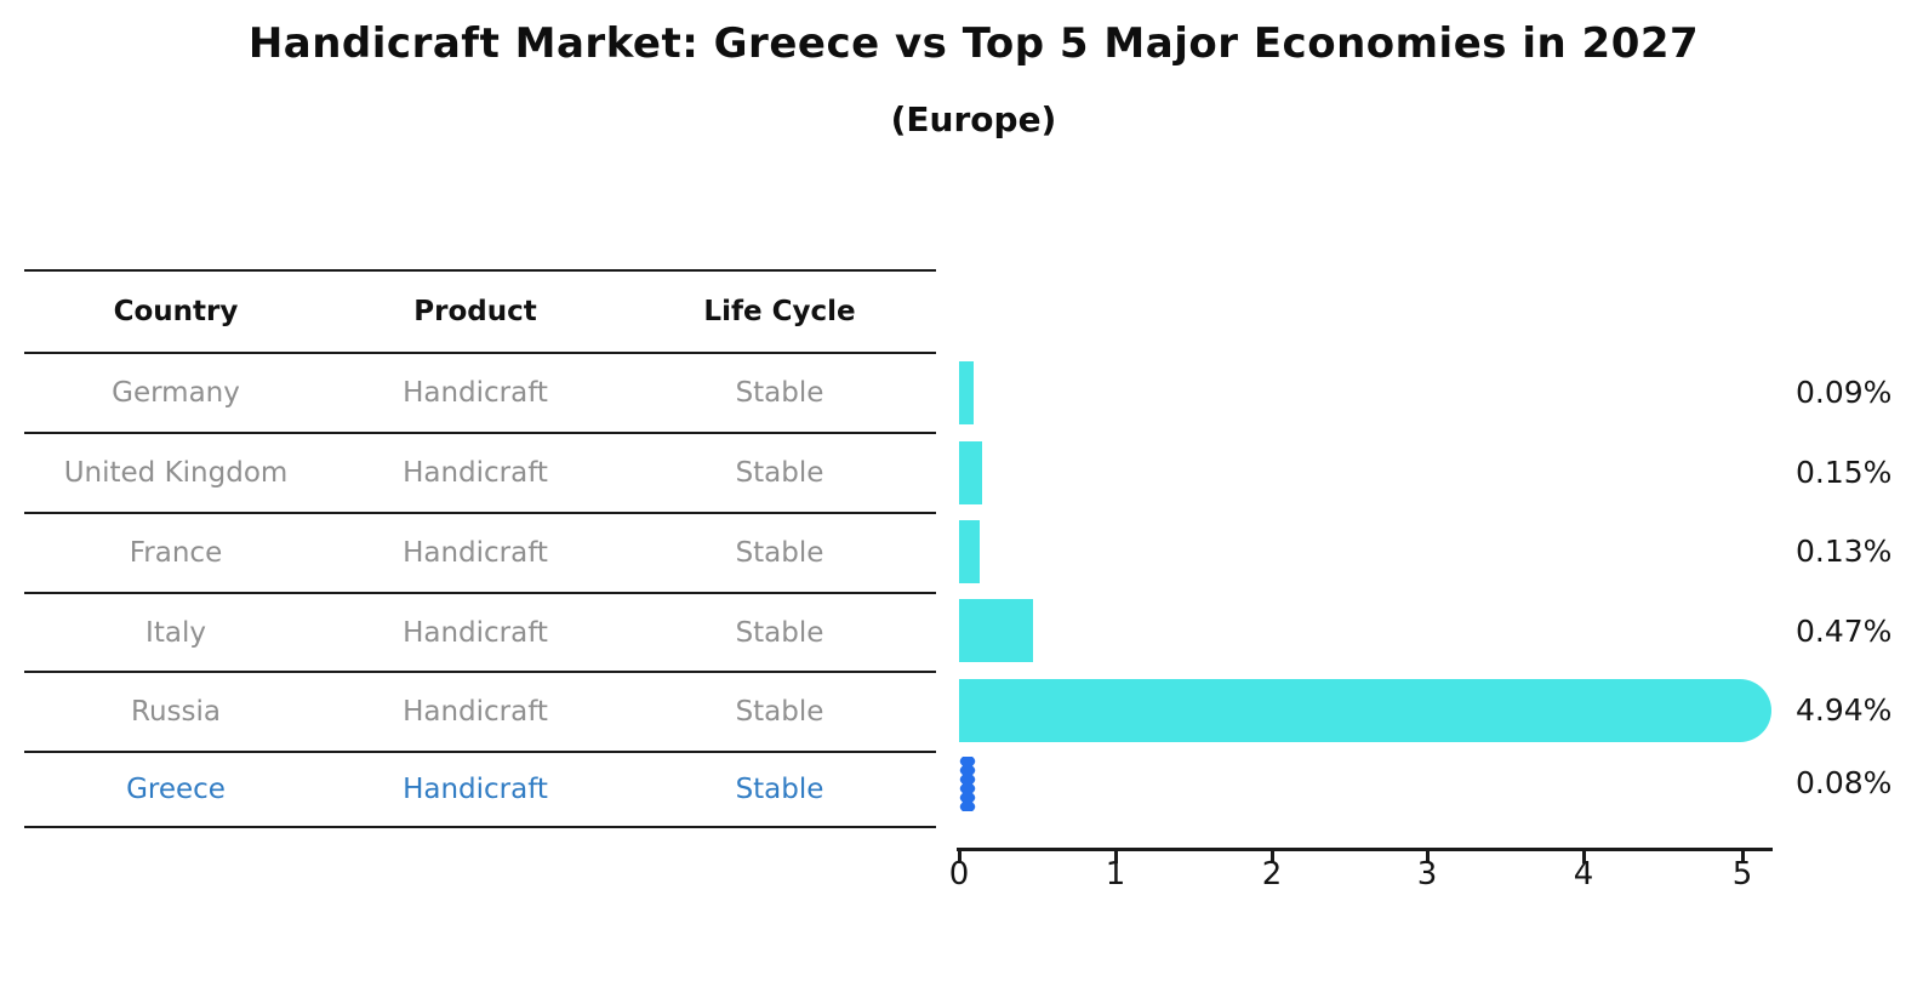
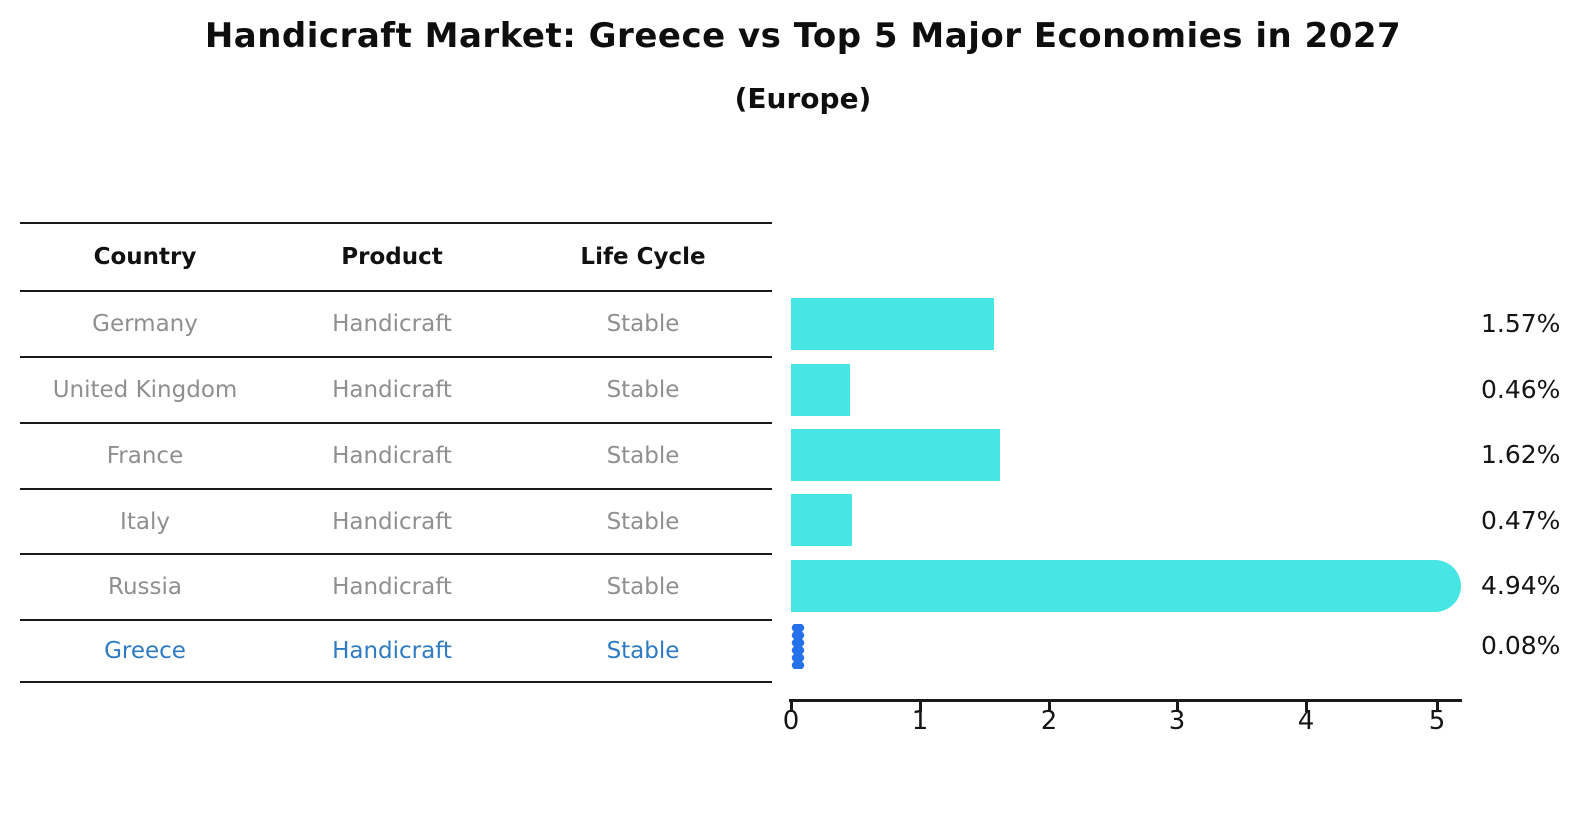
Germany: 0.09% -> 1.57%
United Kingdom: 0.15% -> 0.46%
France: 0.13% -> 1.62%
